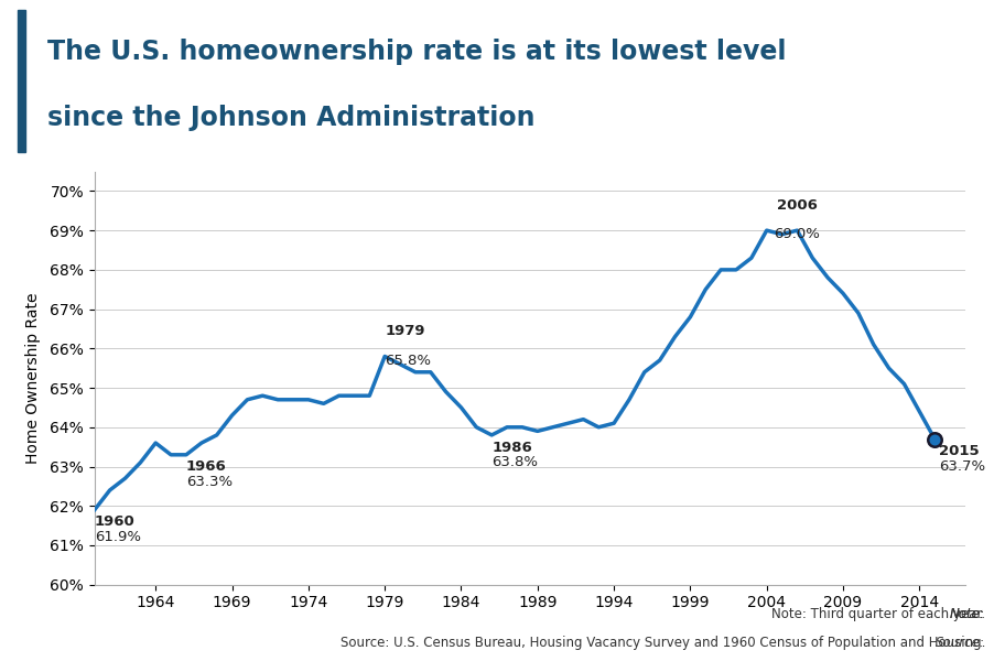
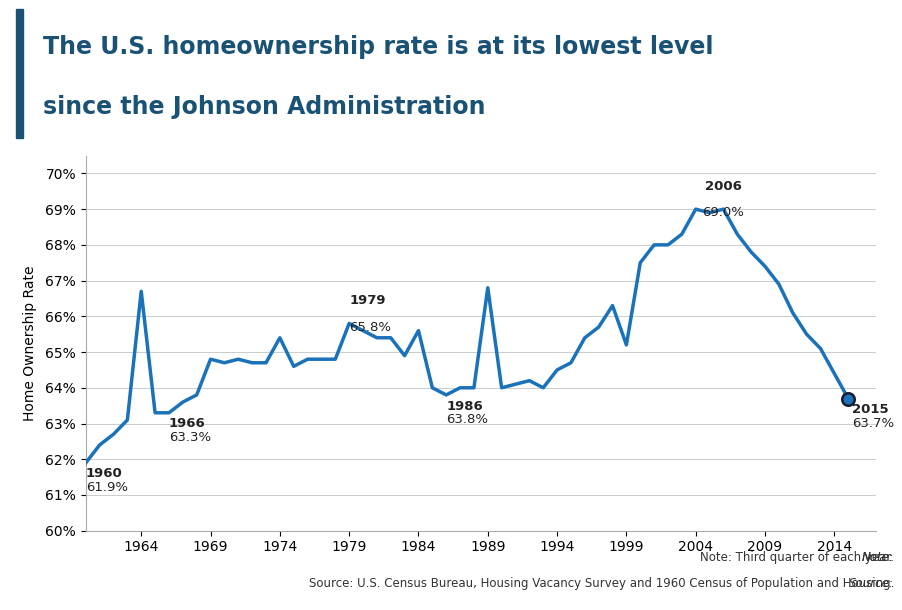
1964: 63.6% -> 66.7%
1969: 64.3% -> 64.8%
1974: 64.7% -> 65.4%
1984: 64.5% -> 65.6%
1989: 63.9% -> 66.8%
1994: 64.1% -> 64.5%
1999: 66.8% -> 65.2%
